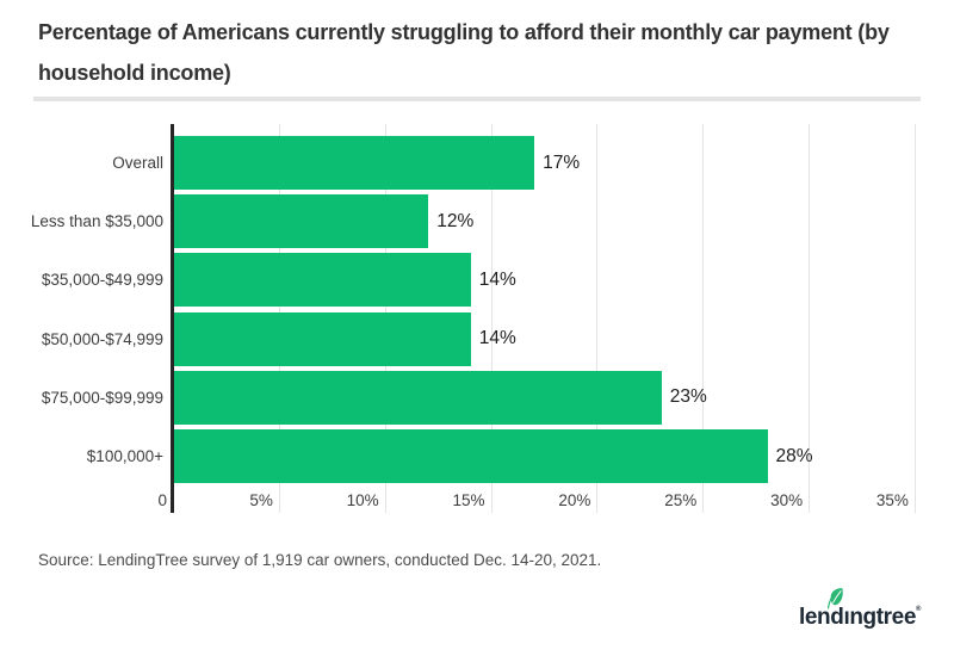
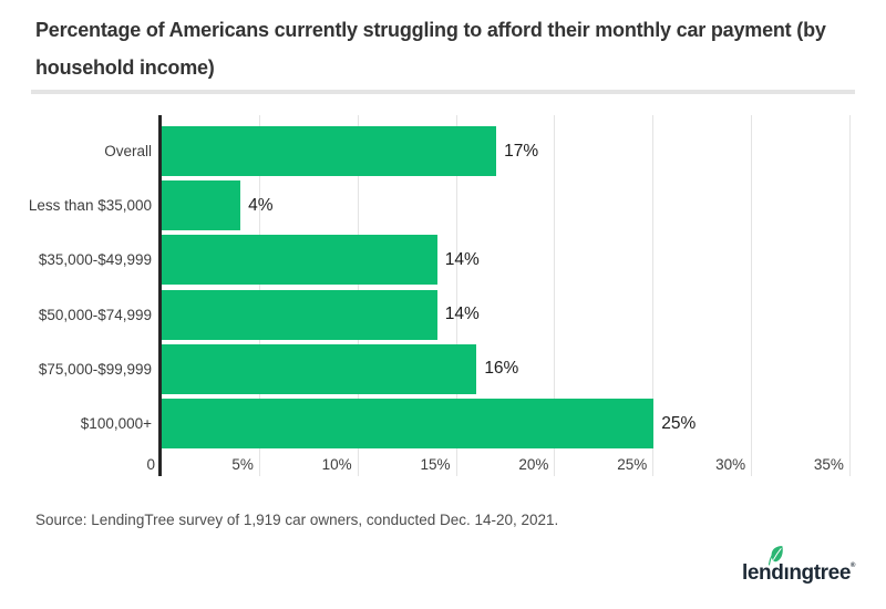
Less than $35,000: 12% -> 4%
$75,000-$99,999: 23% -> 16%
$100,000+: 28% -> 25%
